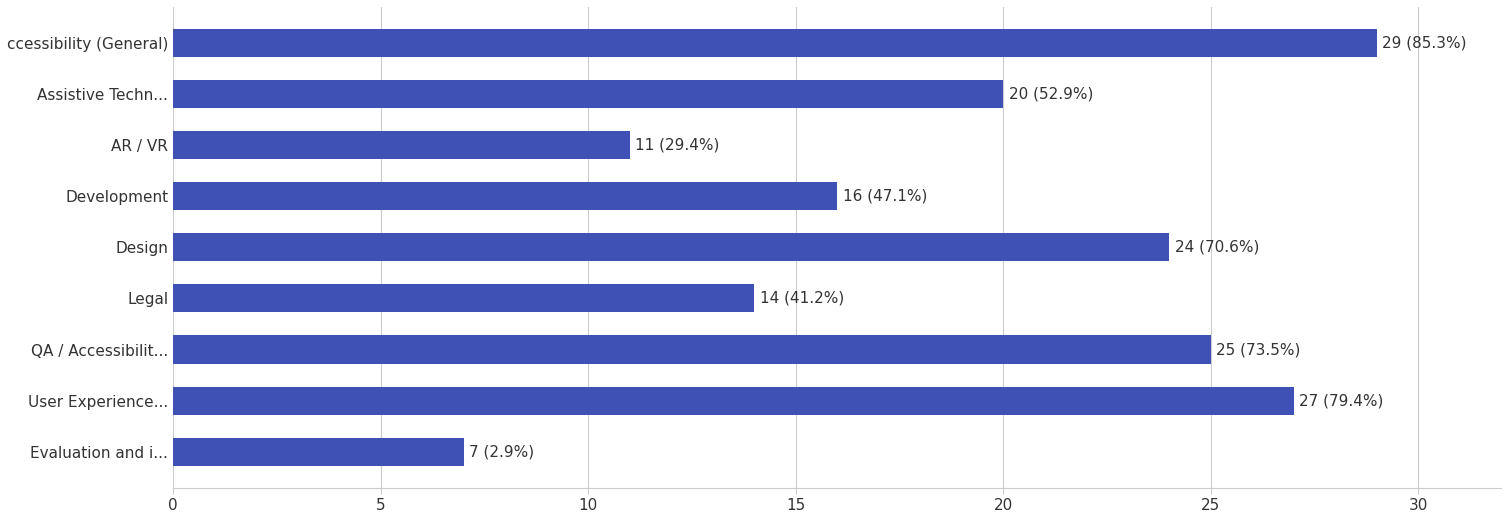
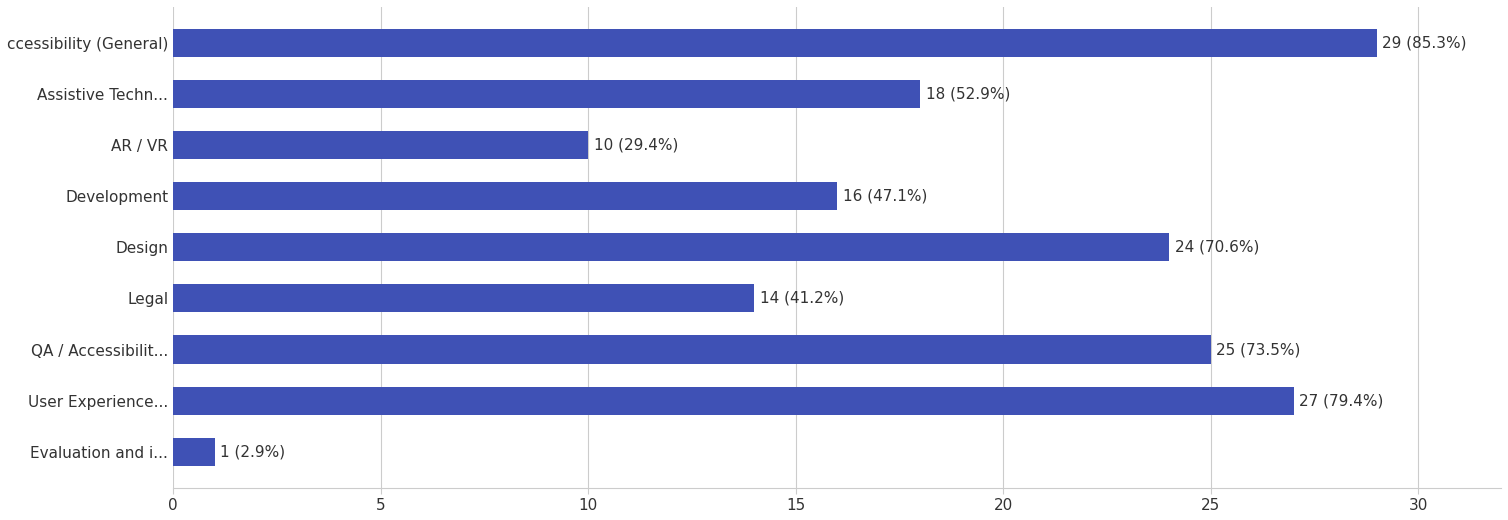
Assistive Techn...: 20 -> 18
AR / VR: 11 -> 10
Evaluation and i...: 7 -> 1
